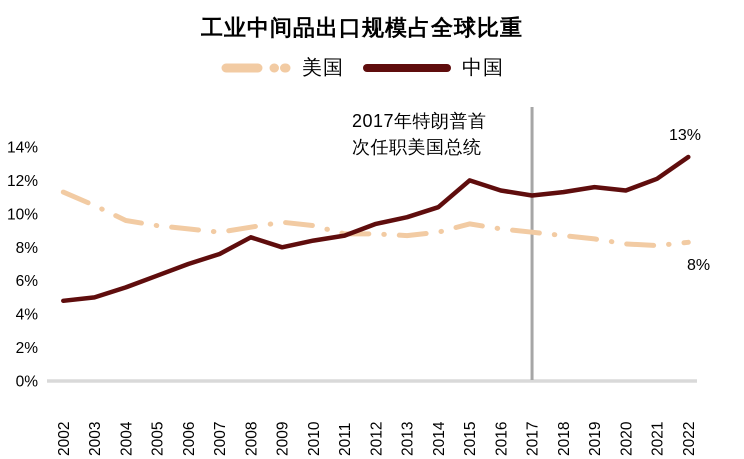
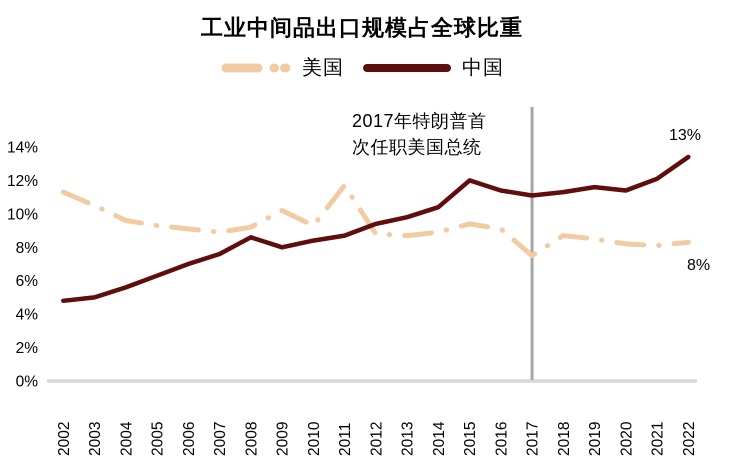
美国/2009: 9.5% -> 10.2%
美国/2011: 8.8% -> 11.7%
美国/2017: 8.9% -> 7.5%
